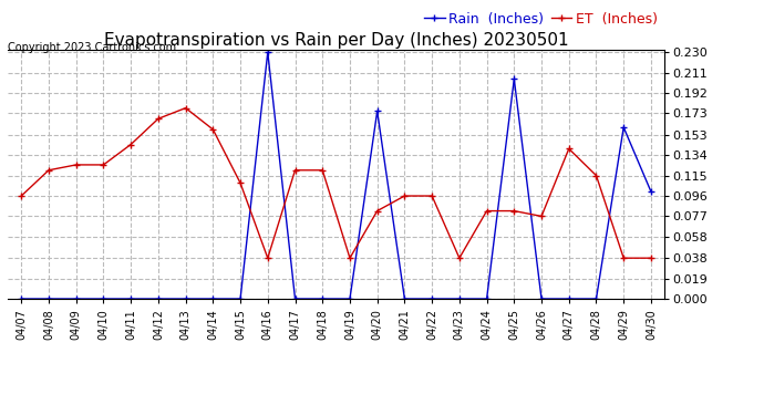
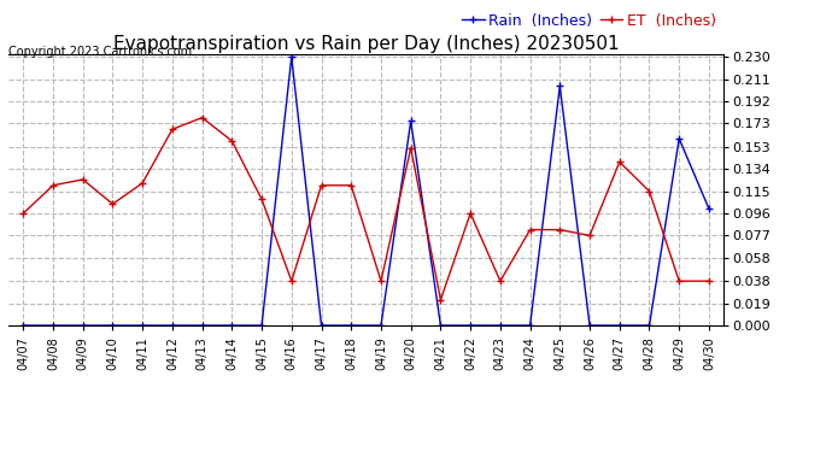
ET (Inches)/04/10: 0.125 -> 0.104
ET (Inches)/04/11: 0.144 -> 0.122
ET (Inches)/04/20: 0.082 -> 0.152
ET (Inches)/04/21: 0.096 -> 0.022
